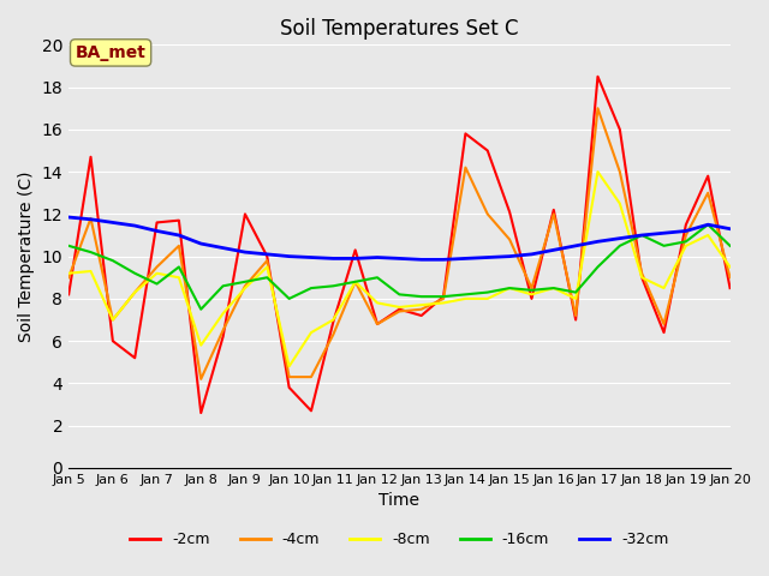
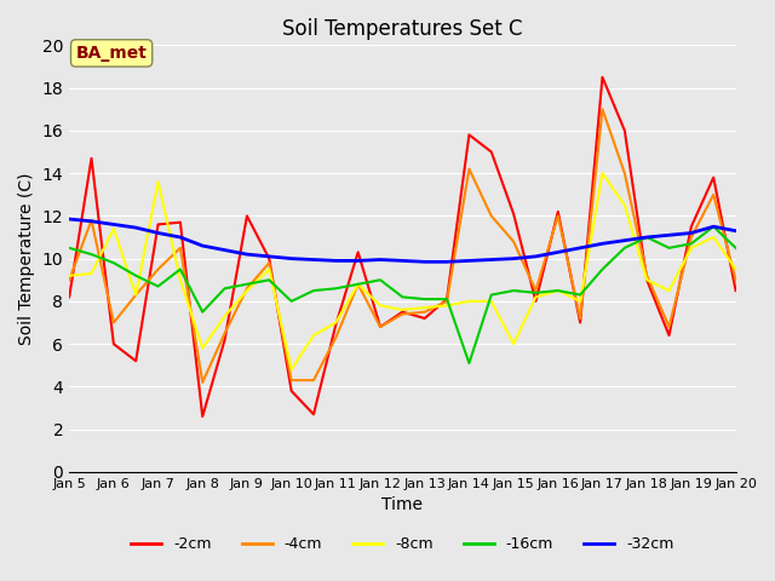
-8cm/Jan 6: 7.0 -> 11.4
-8cm/Jan 7: 9.2 -> 13.6
-16cm/Jan 14: 8.2 -> 5.1
-8cm/Jan 15: 8.5 -> 6.0
